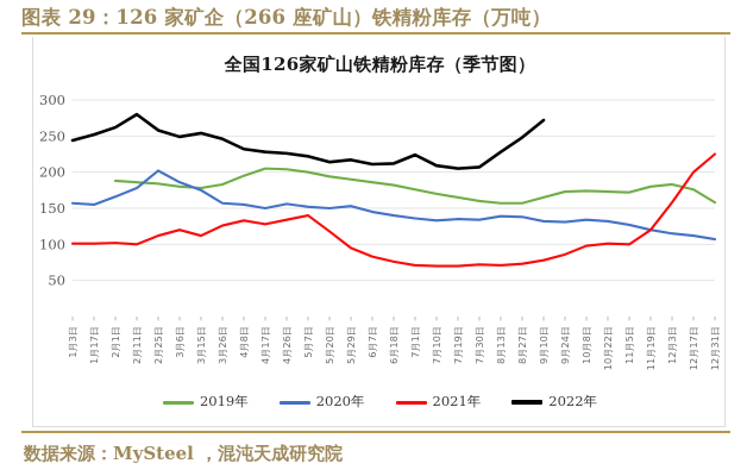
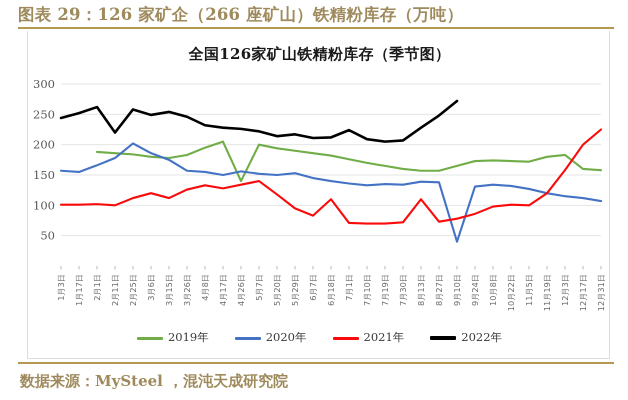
2022年/2月11日: 280 -> 220
2019年/4月26日: 200 -> 140
2021年/6月18日: 80 -> 110
2021年/8月13日: 70 -> 110
2020年/9月10日: 130 -> 40
2019年/12月17日: 180 -> 160
